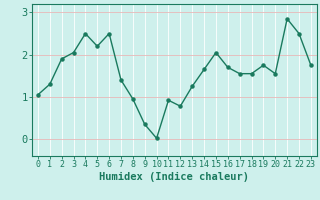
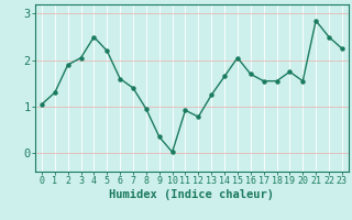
6: 2.50 -> 1.60
23: 1.75 -> 2.25
